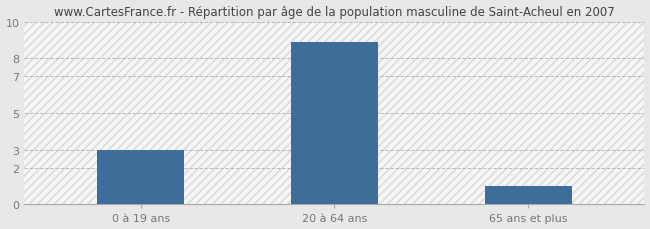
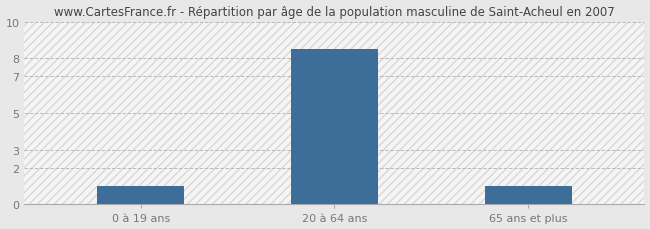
0 à 19 ans: 3.0 -> 1.0
20 à 64 ans: 8.9 -> 8.5
